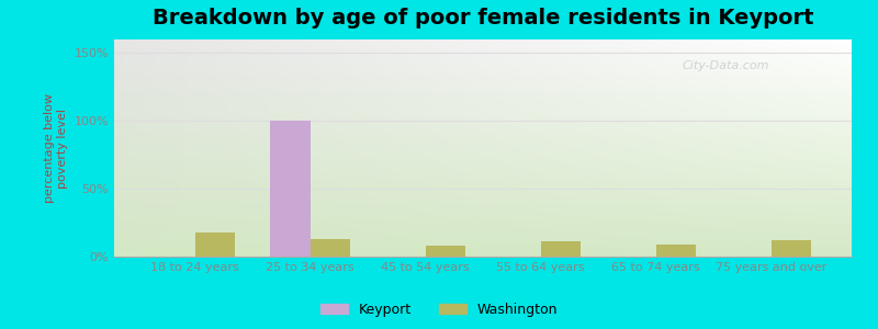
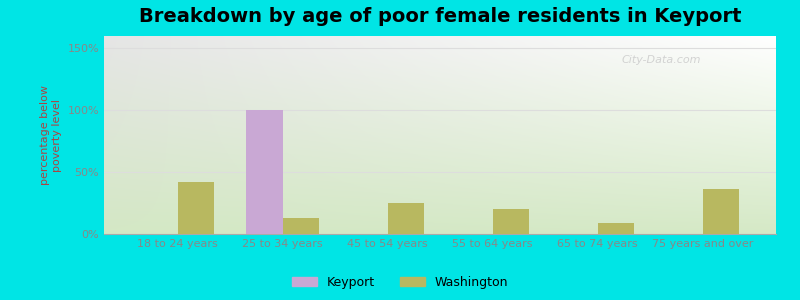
Washington/18 to 24 years: 18% -> 42%
Washington/45 to 54 years: 8% -> 25%
Washington/55 to 64 years: 11% -> 20%
Washington/75 years and over: 12% -> 36%
